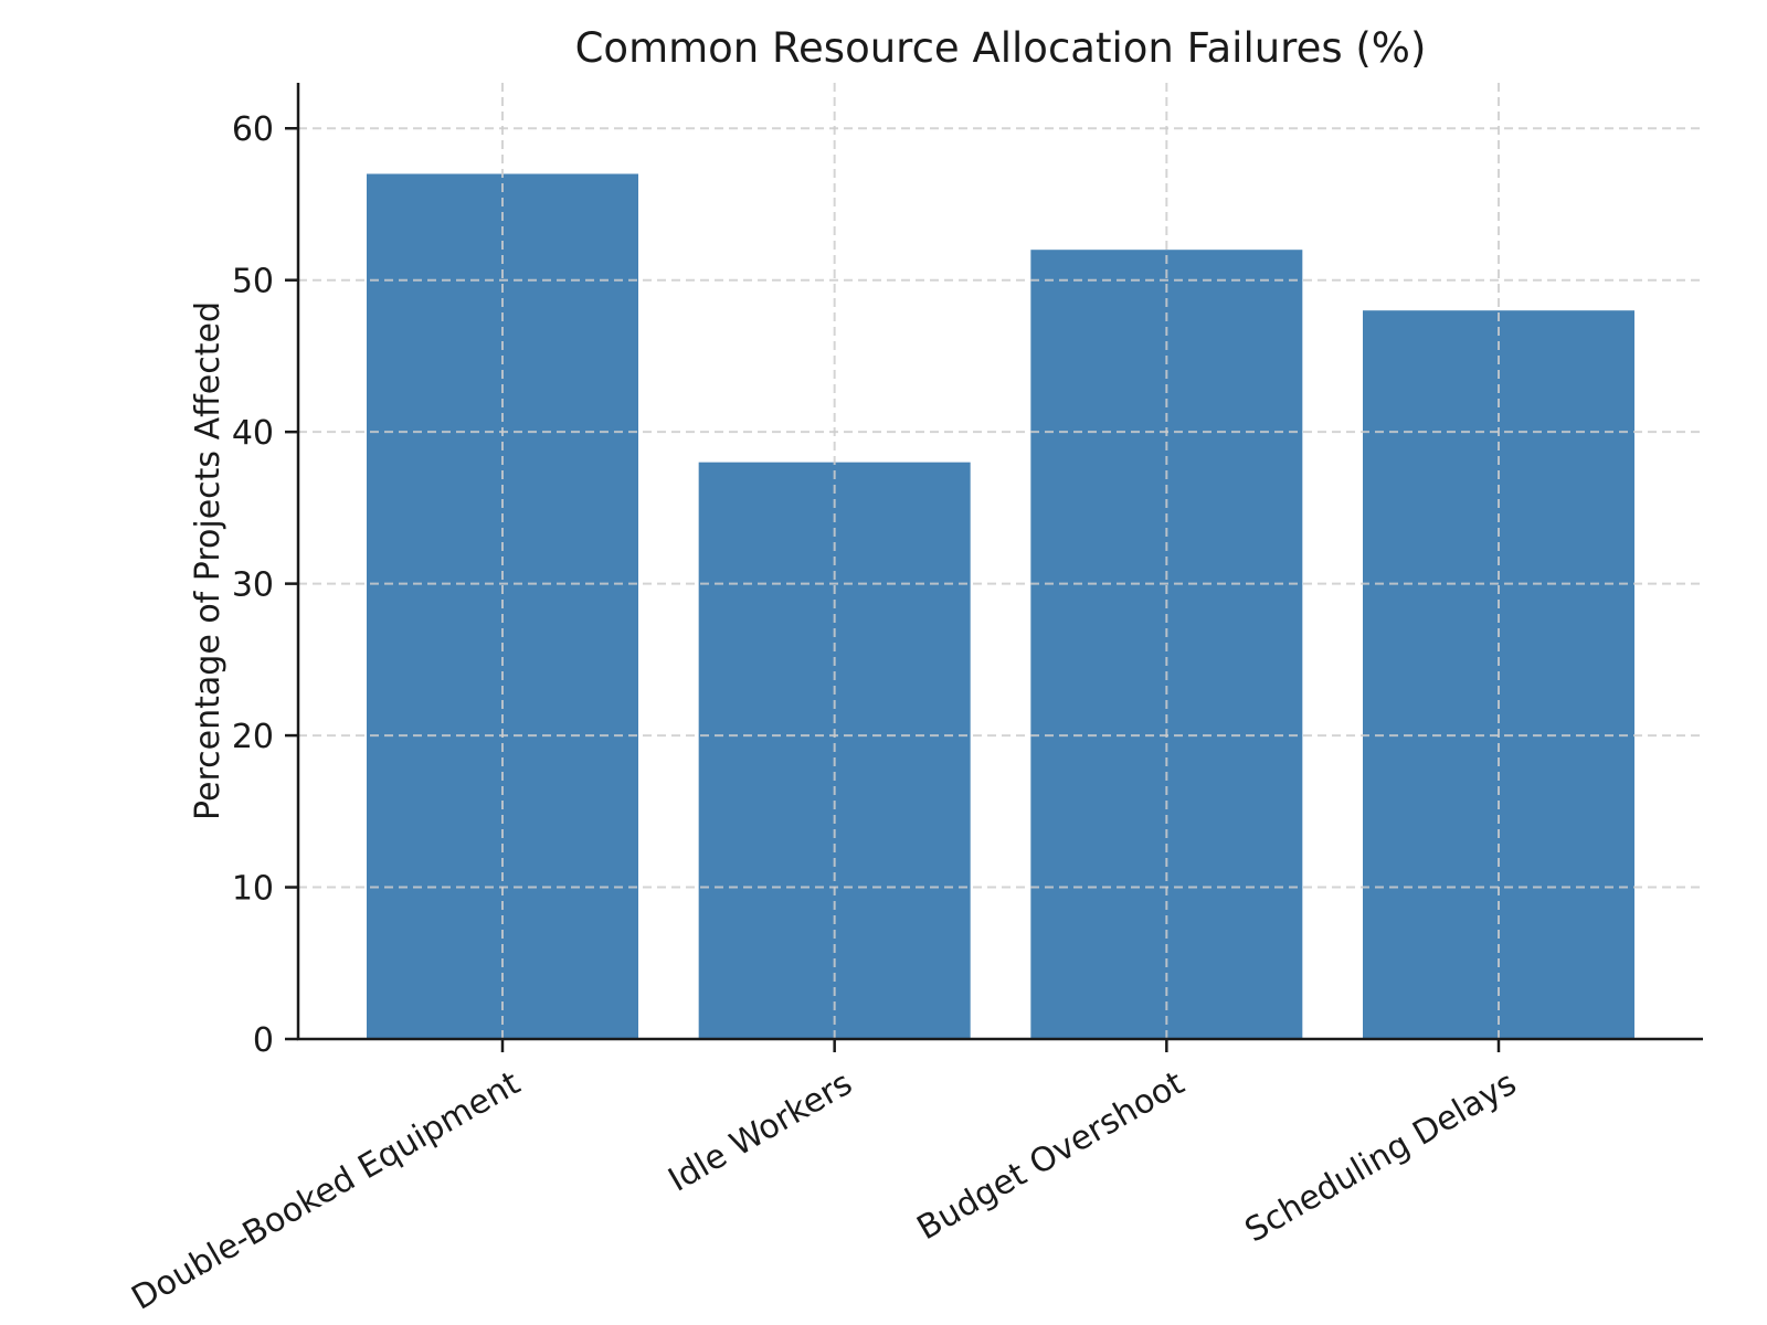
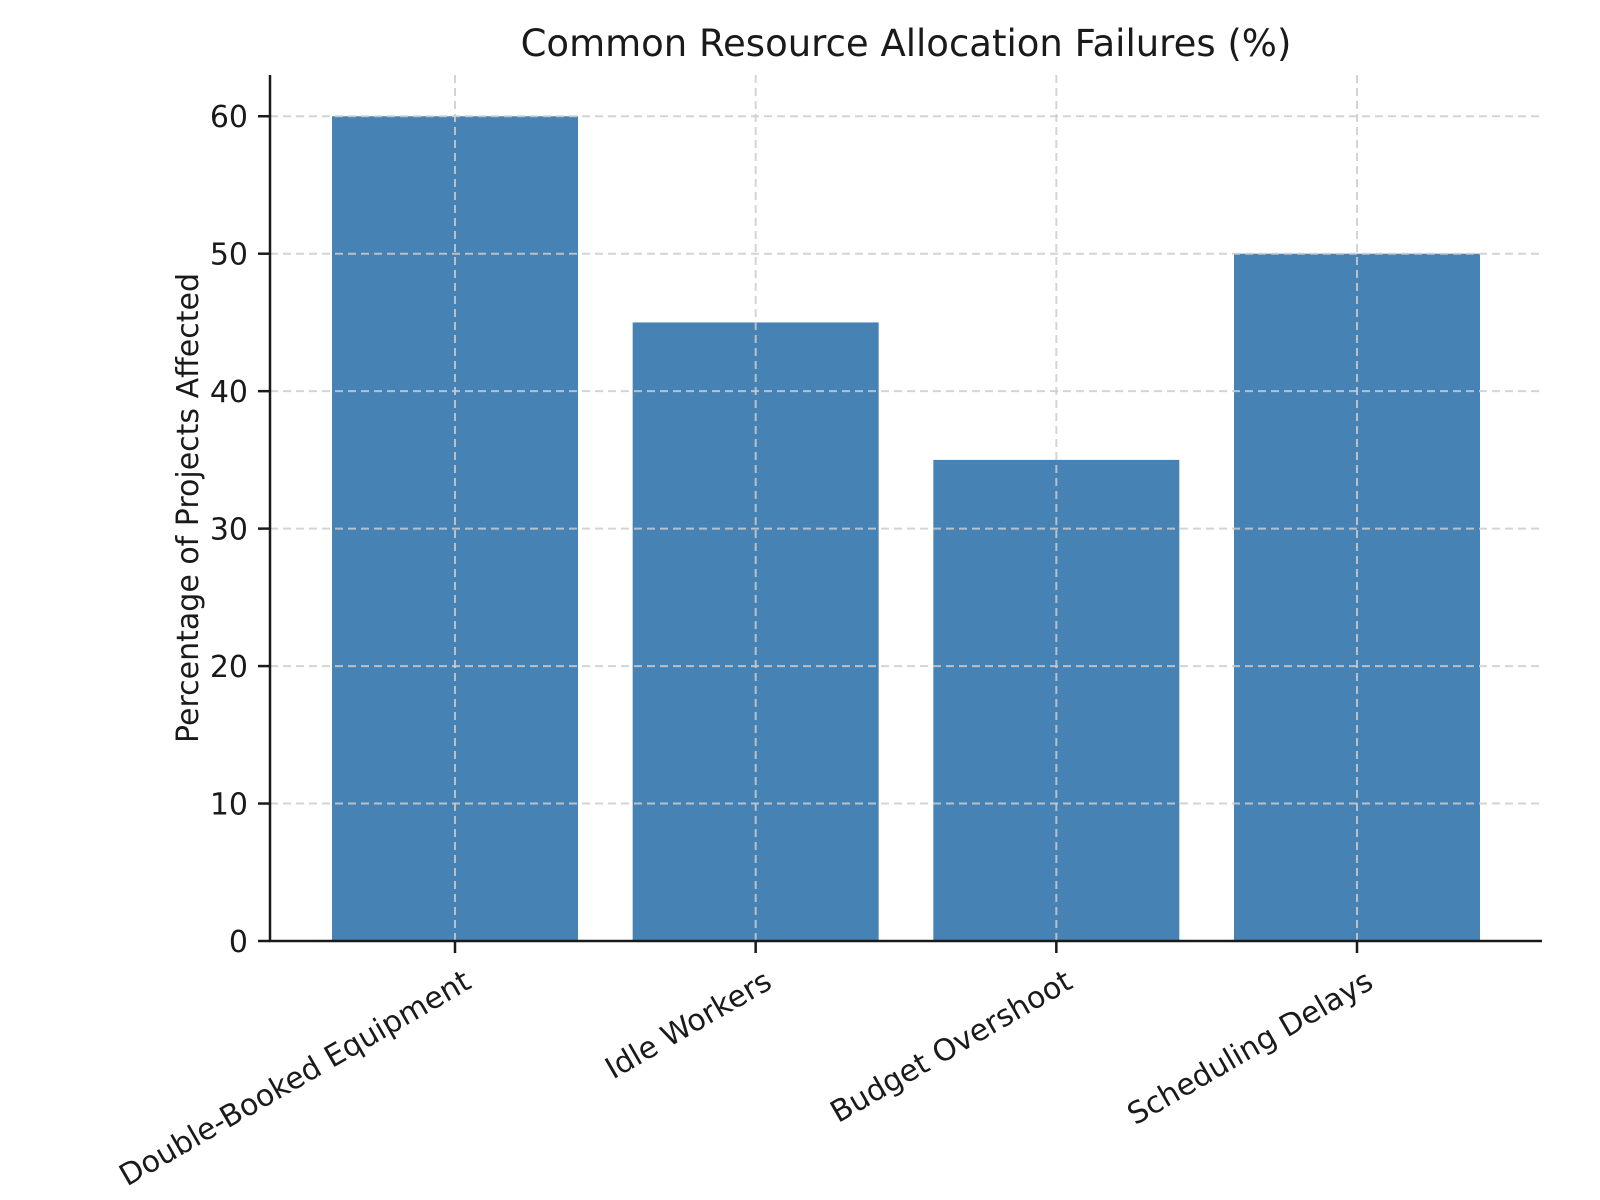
Double-Booked Equipment: 57 -> 60
Idle Workers: 38 -> 45
Budget Overshoot: 52 -> 35
Scheduling Delays: 48 -> 50
